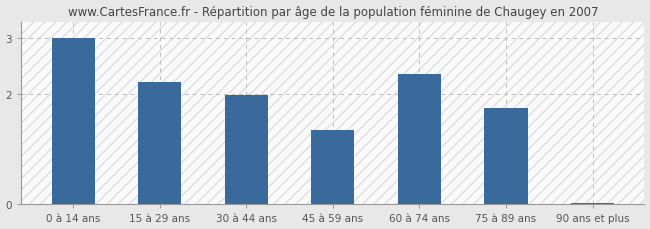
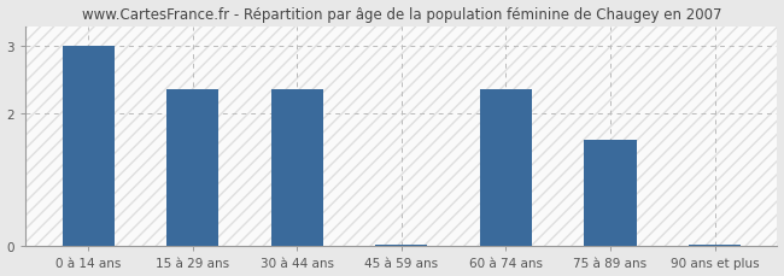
15 à 29 ans: 2.20 -> 2.35
30 à 44 ans: 1.98 -> 2.35
45 à 59 ans: 1.34 -> 0.03
75 à 89 ans: 1.74 -> 1.60
